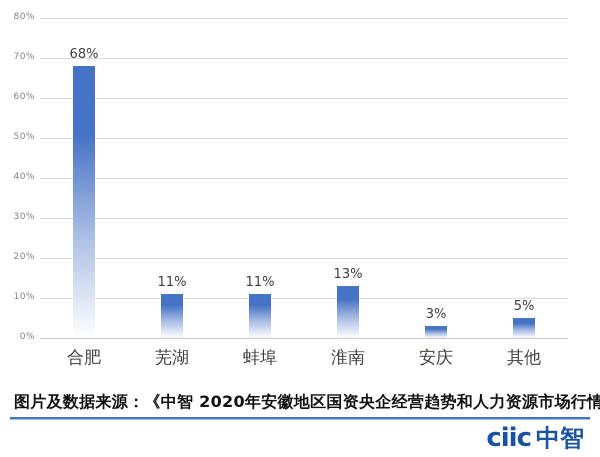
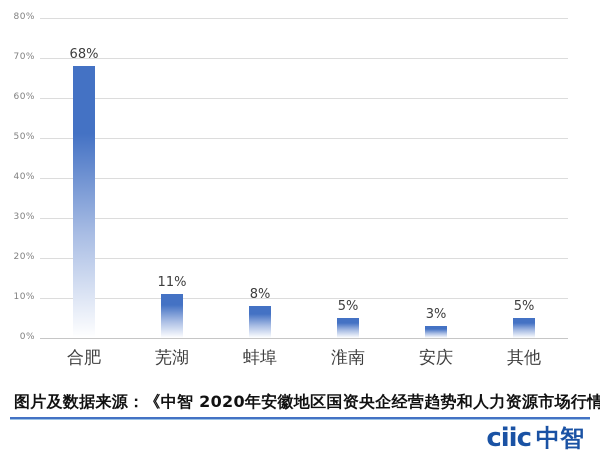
蚌埠: 11% -> 8%
淮南: 13% -> 5%
